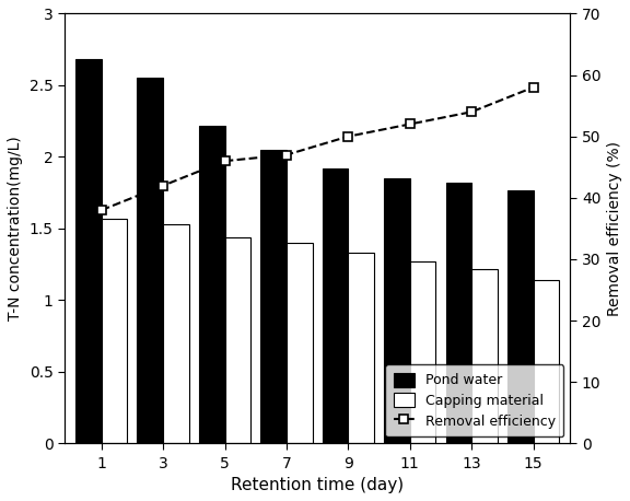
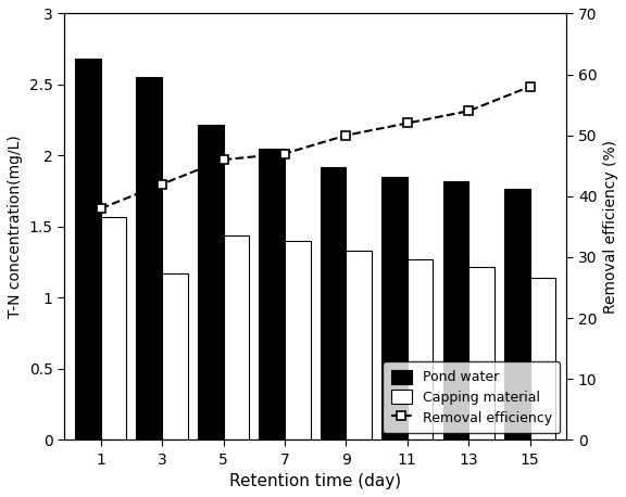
Capping material/3: 1.53 -> 1.17
